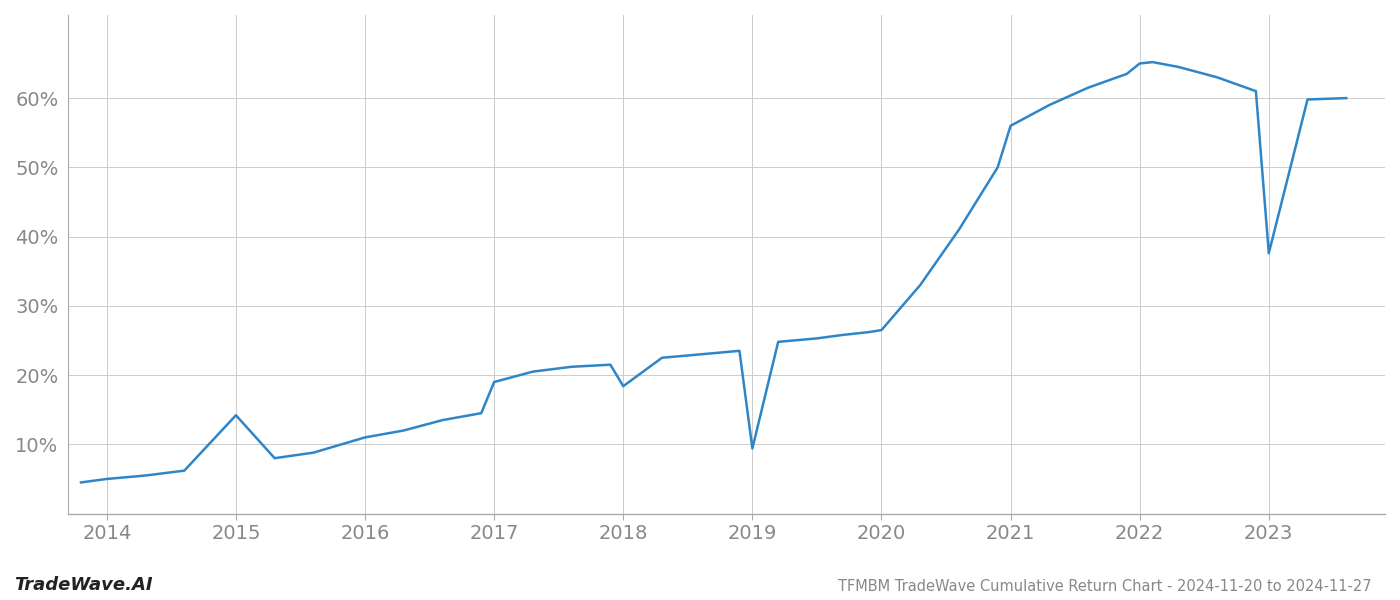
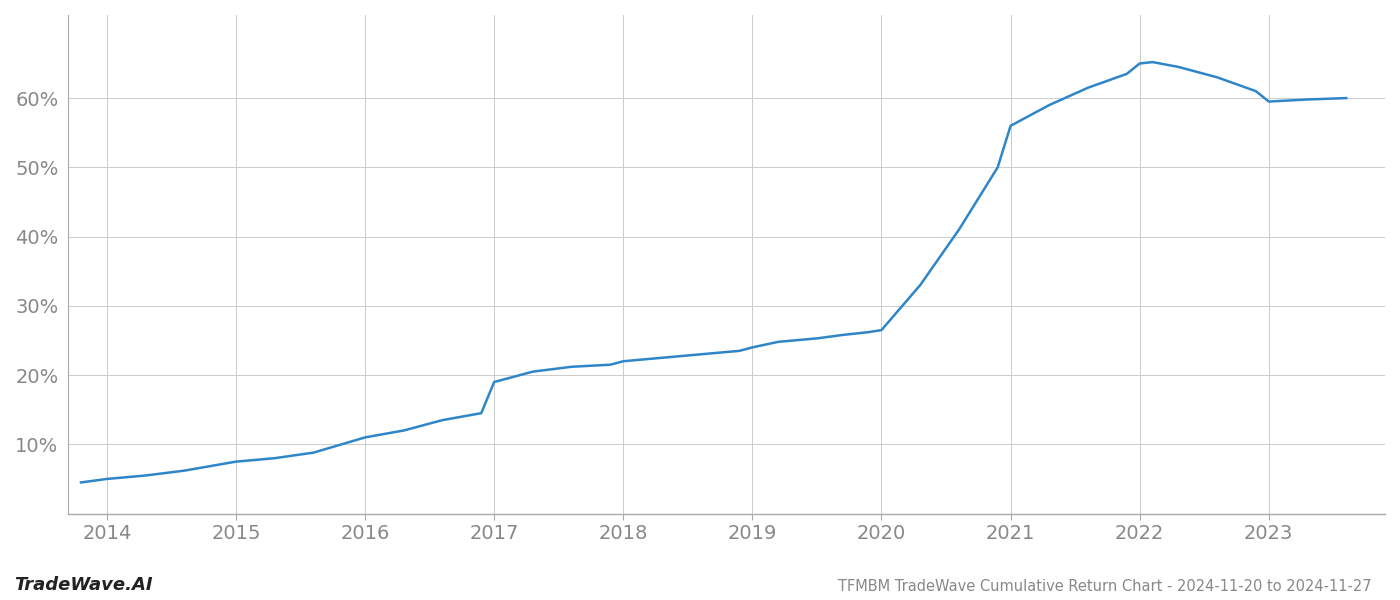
2015: 14.2% -> 7.5%
2018: 18.4% -> 22.0%
2019: 9.4% -> 24.0%
2023: 37.6% -> 59.5%
